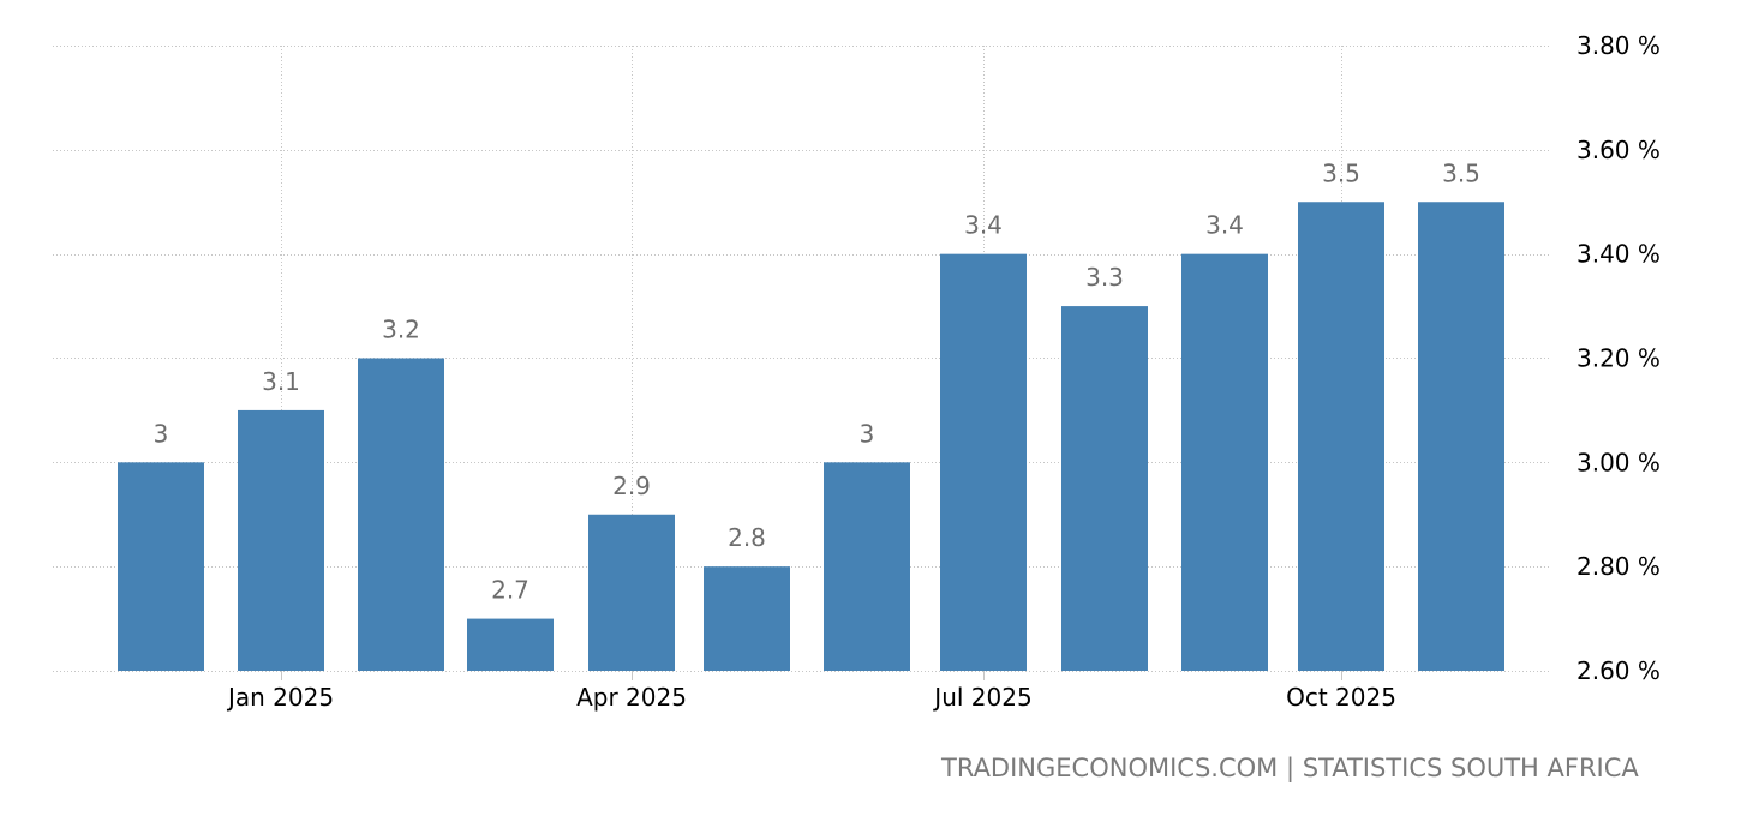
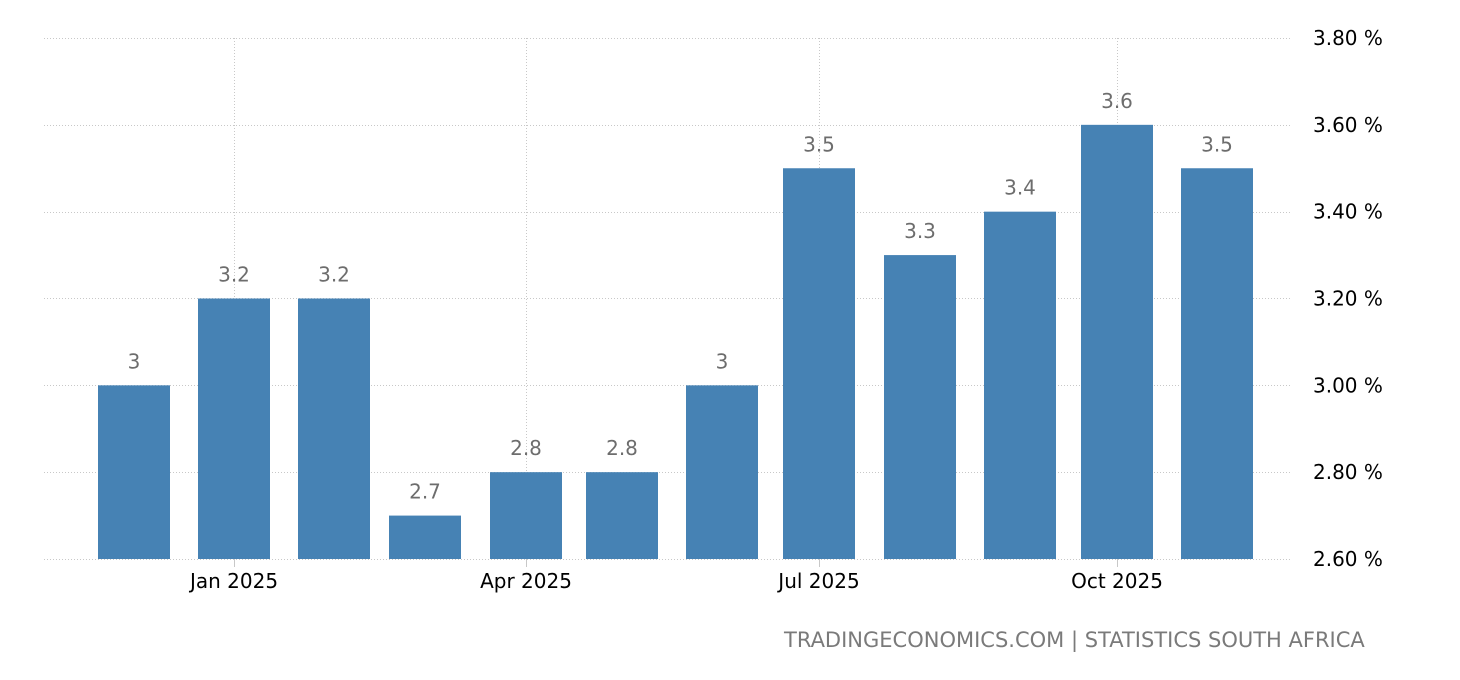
Jan 2025: 3.1 -> 3.2
Apr 2025: 2.9 -> 2.8
Jul 2025: 3.4 -> 3.5
Oct 2025: 3.5 -> 3.6
